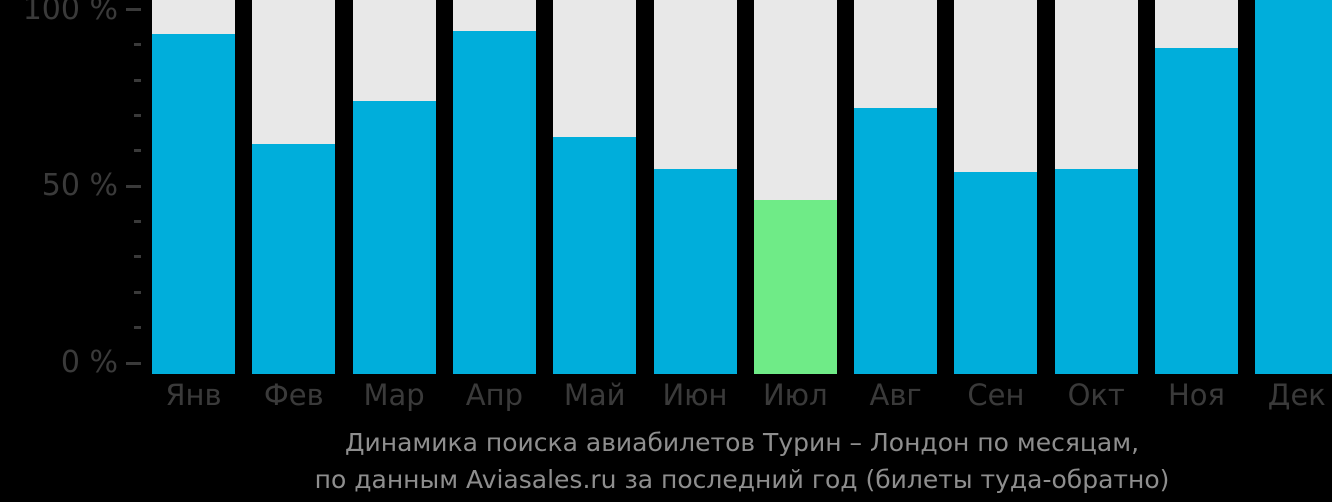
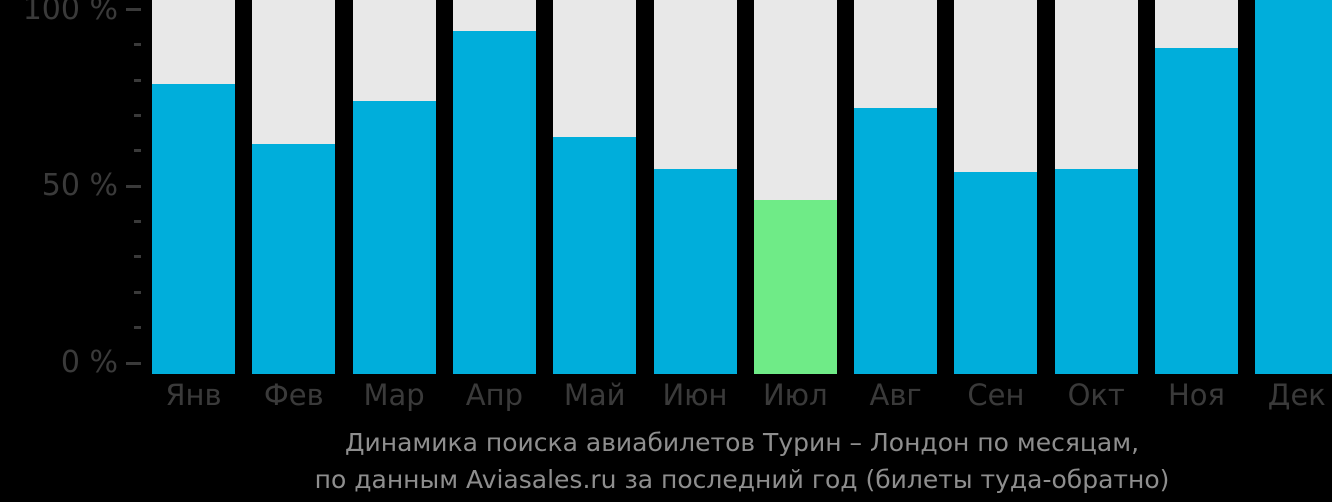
Янв: 93% -> 79%
